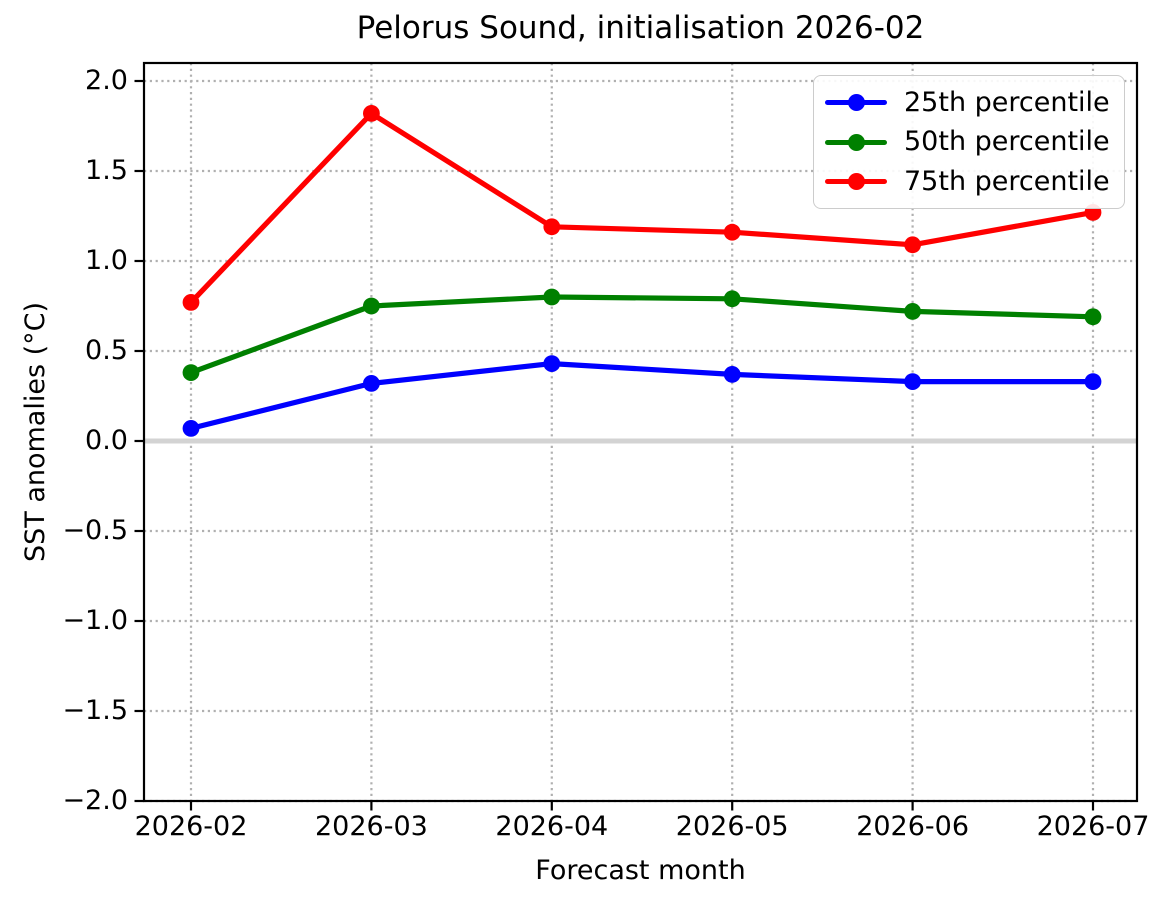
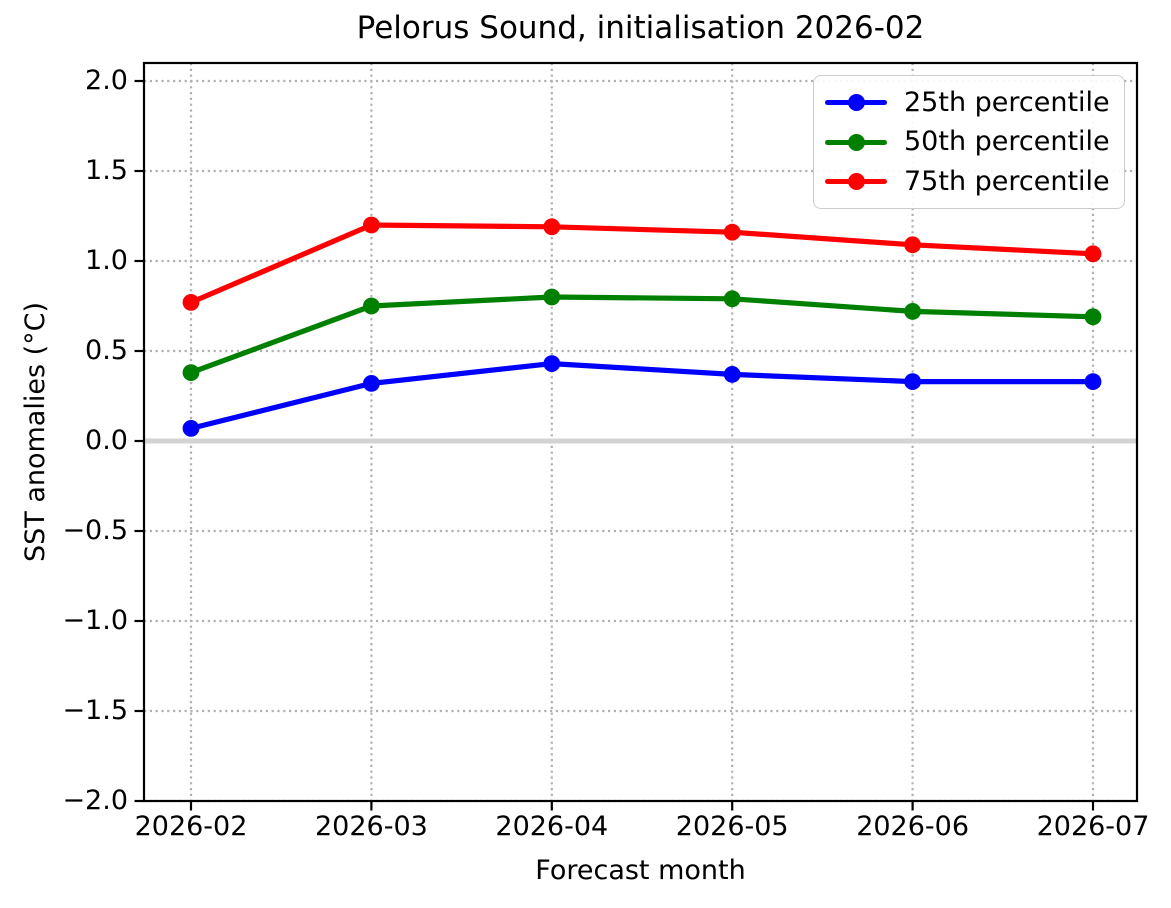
75th percentile/2026-03: 1.82 -> 1.20
75th percentile/2026-07: 1.27 -> 1.04
